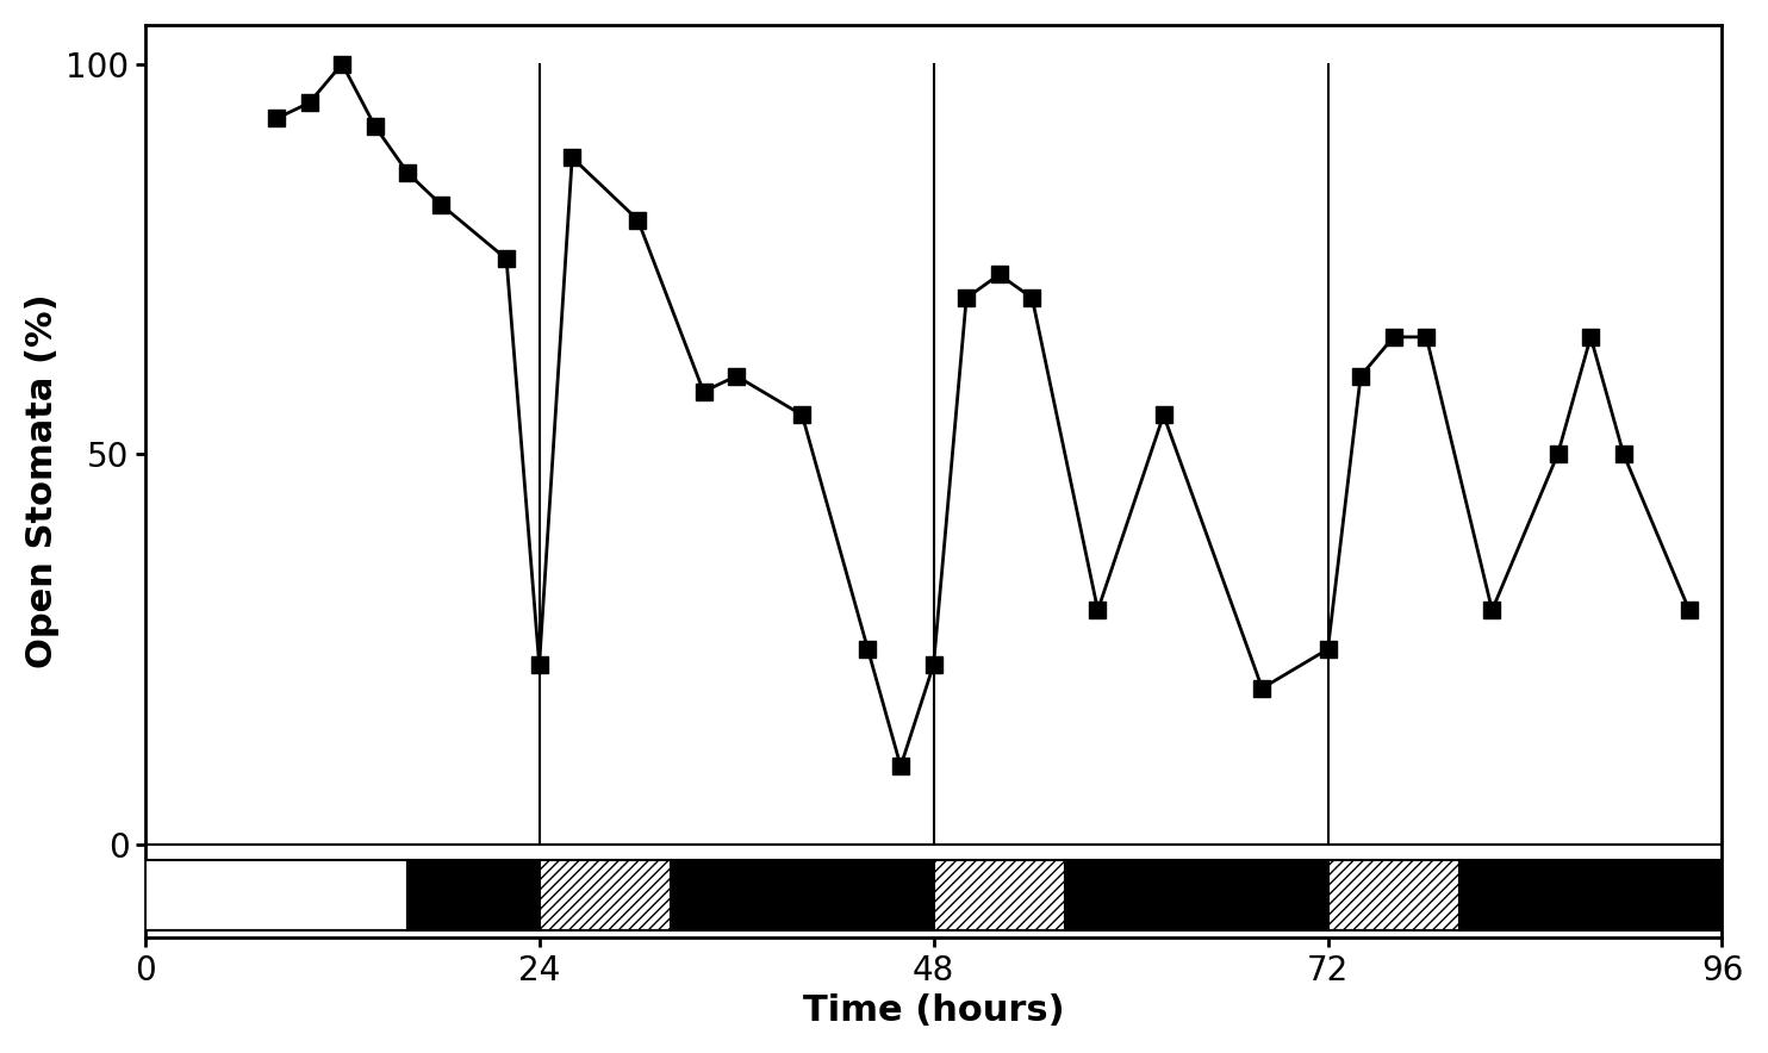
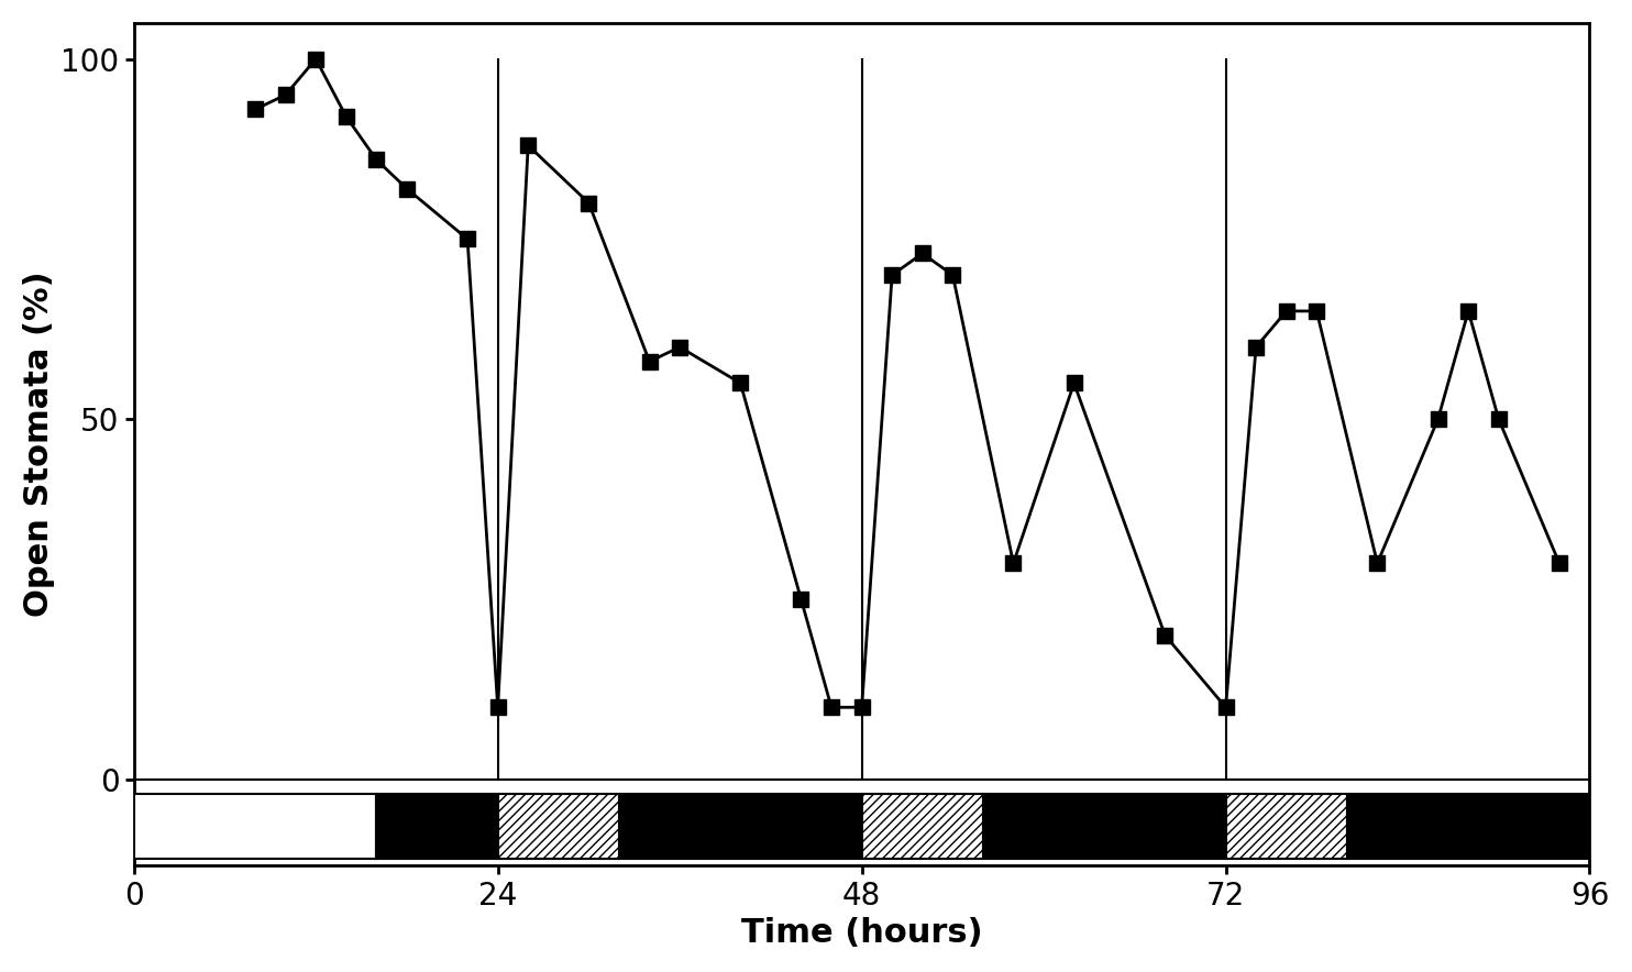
24: 23 -> 10
48: 23 -> 10
72: 25 -> 10
